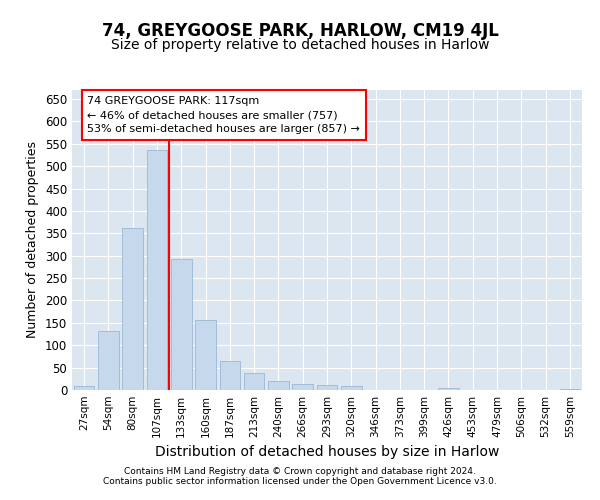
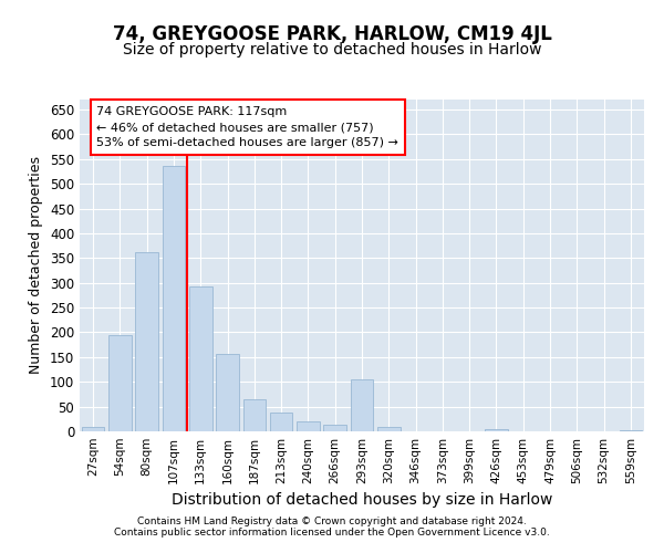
54sqm: 132 -> 195
293sqm: 12 -> 105
